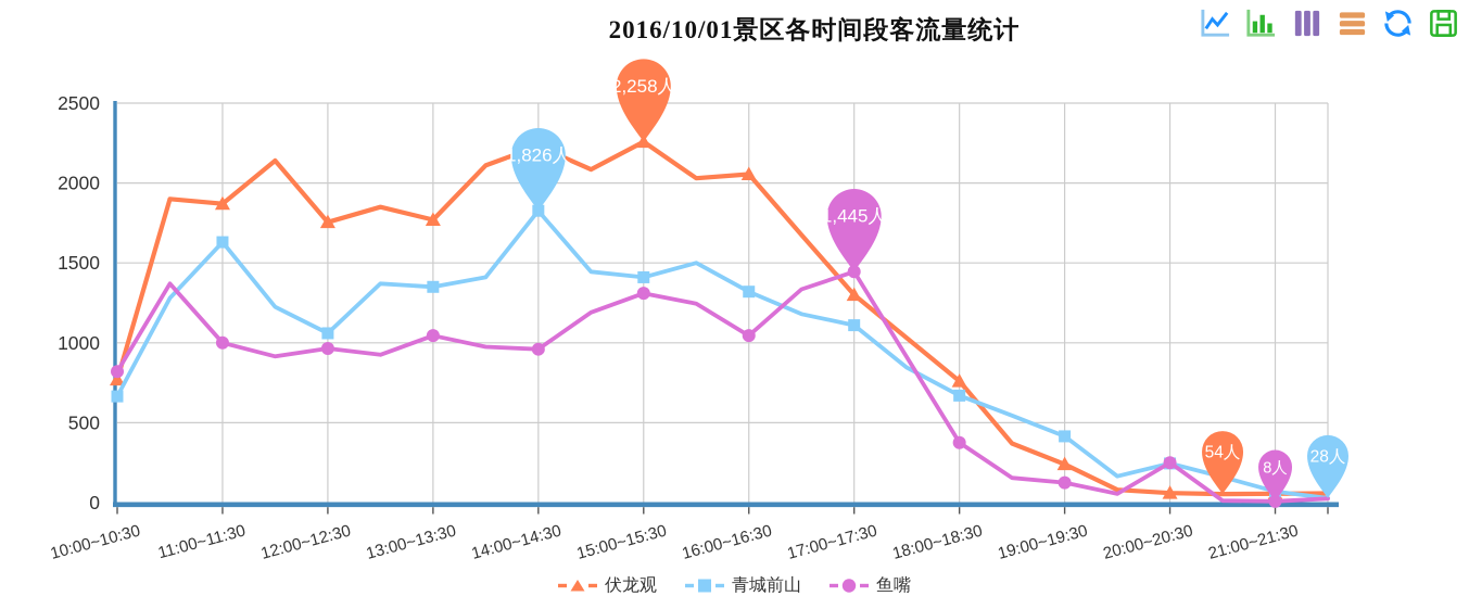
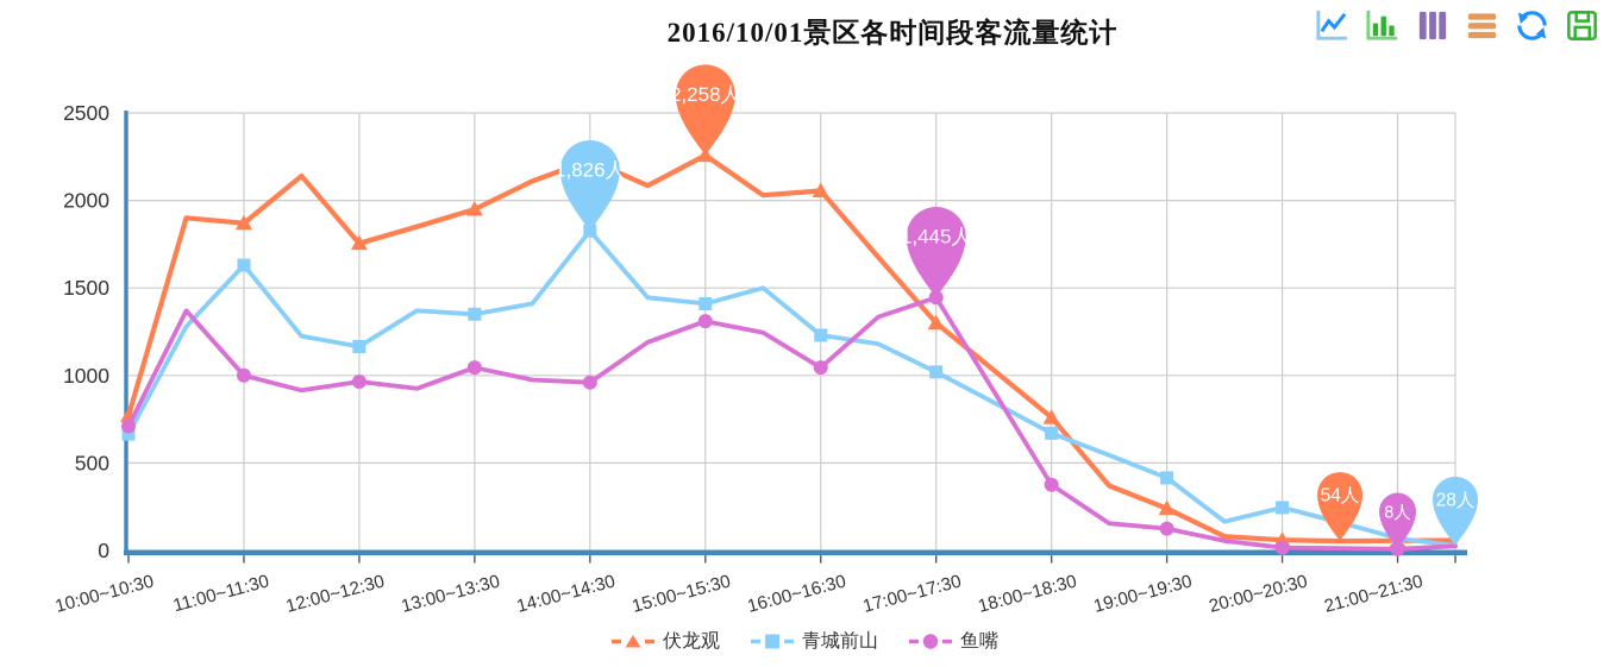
鱼嘴/10:00~10:30: 820 -> 710
青城前山/12:00~12:30: 1060 -> 1160
伏龙观/13:00~13:30: 1770 -> 1950
青城前山/16:00~16:30: 1320 -> 1230
青城前山/17:00~17:30: 1110 -> 1020
鱼嘴/20:00~20:30: 250 -> 20
